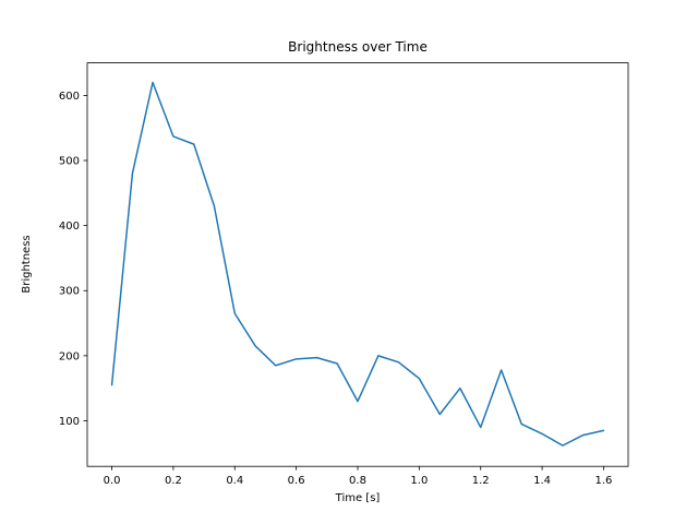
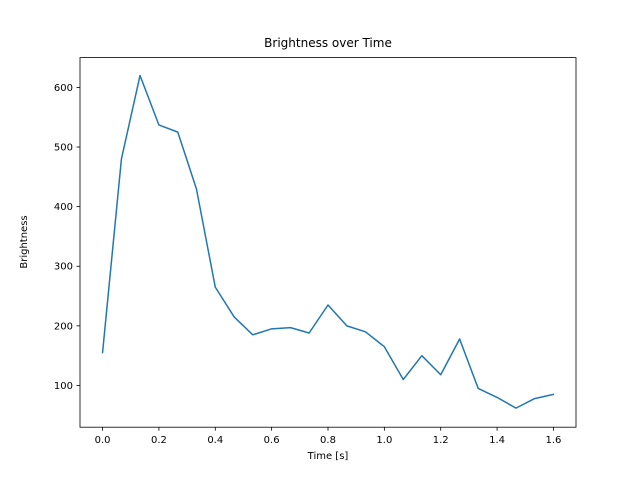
0.8: 130 -> 240
1.2: 90 -> 120
